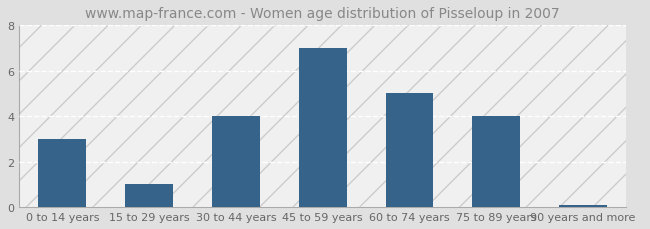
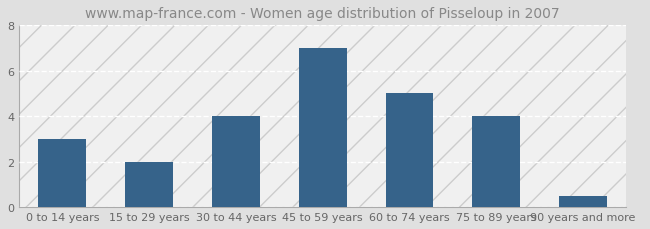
15 to 29 years: 1.0 -> 2.0
90 years and more: 0.1 -> 0.5
